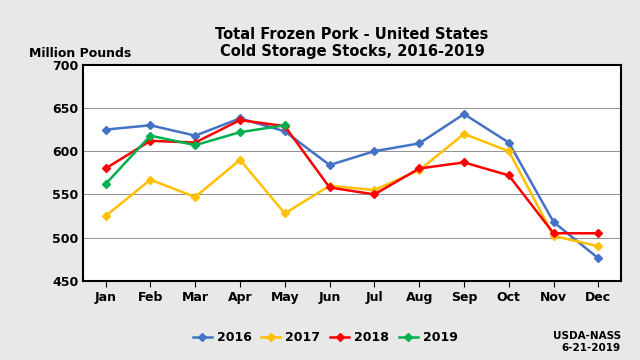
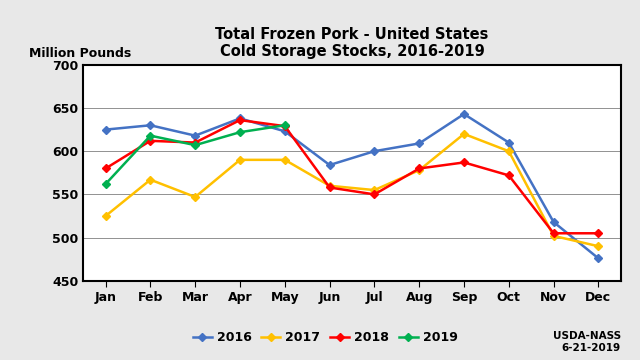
2017/May: 528 -> 590
